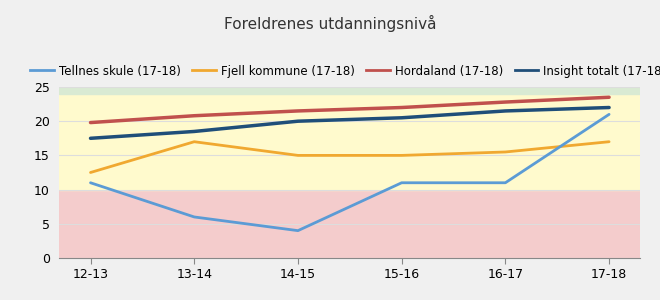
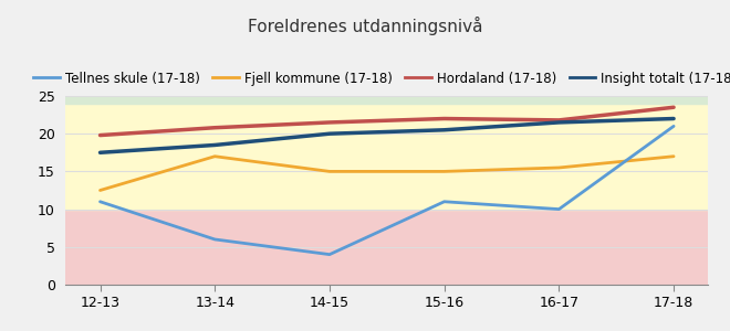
Tellnes skule (17-18)/16-17: 11 -> 10
Hordaland (17-18)/16-17: 22.8 -> 21.8
